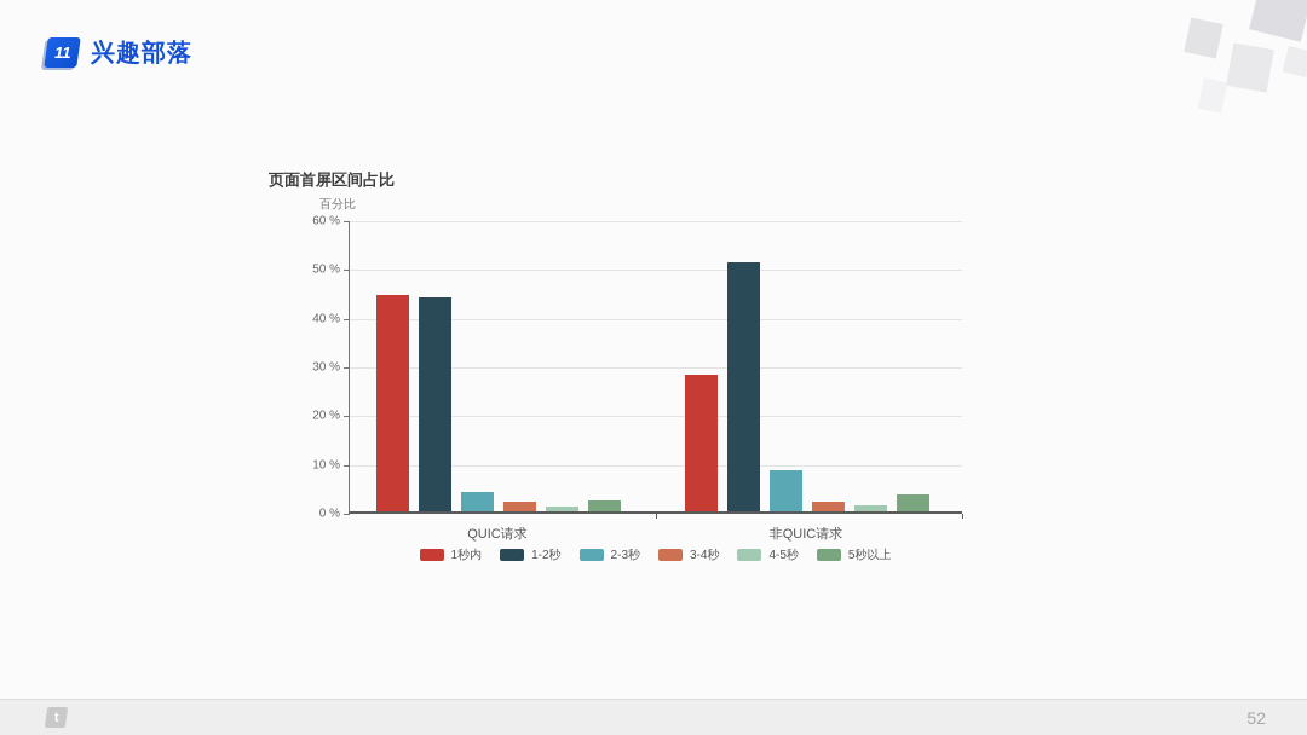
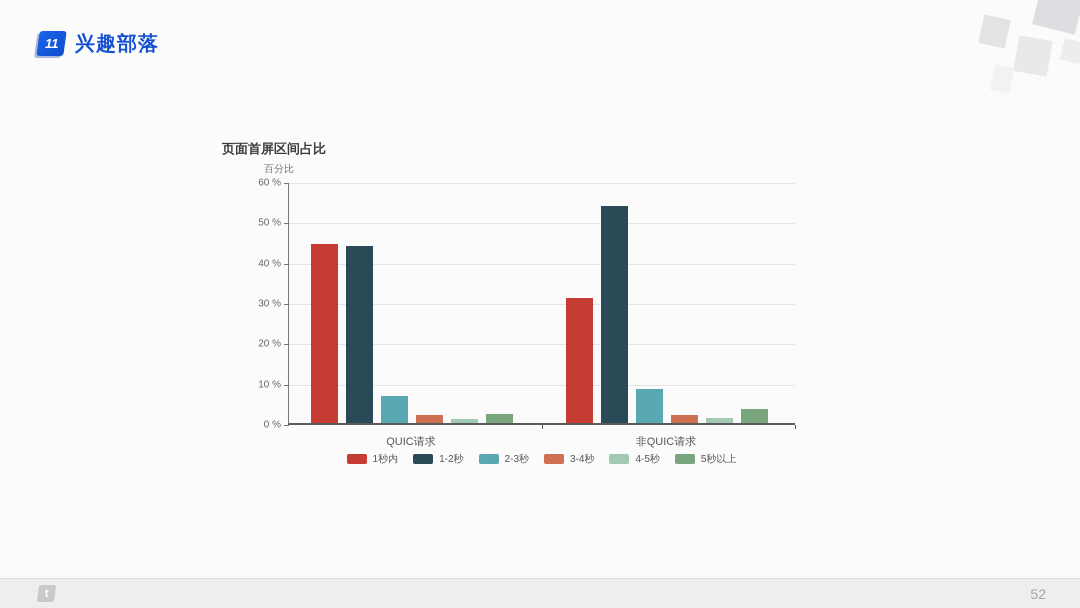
2-3秒/QUIC请求: 4% -> 7%
1秒内/非QUIC请求: 28% -> 31%
1-2秒/非QUIC请求: 51% -> 54%
